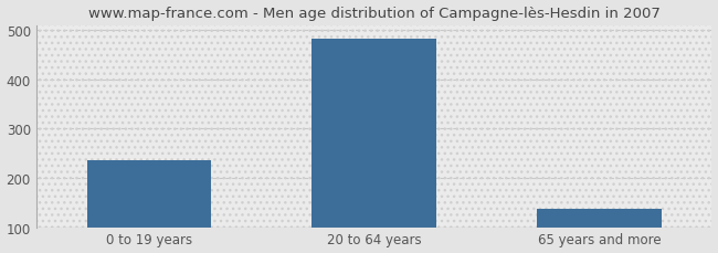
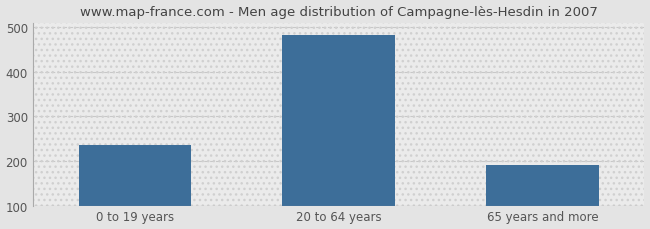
65 years and more: 138 -> 190
